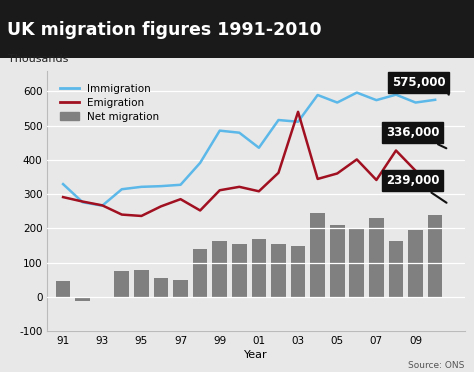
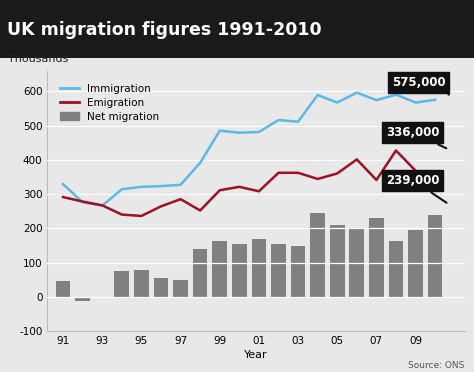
Immigration/01: 435 -> 481
Emigration/03: 540 -> 362
